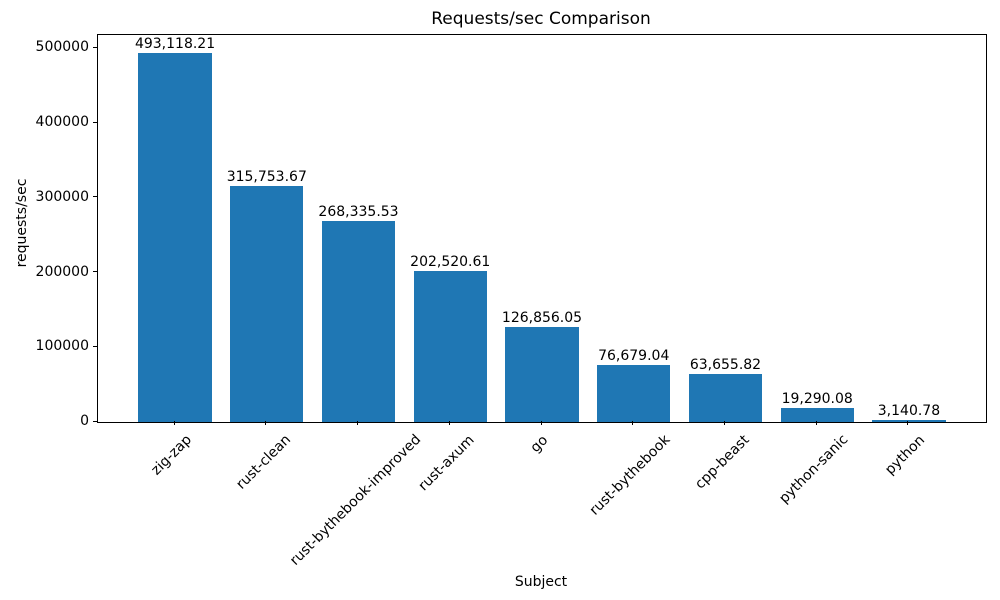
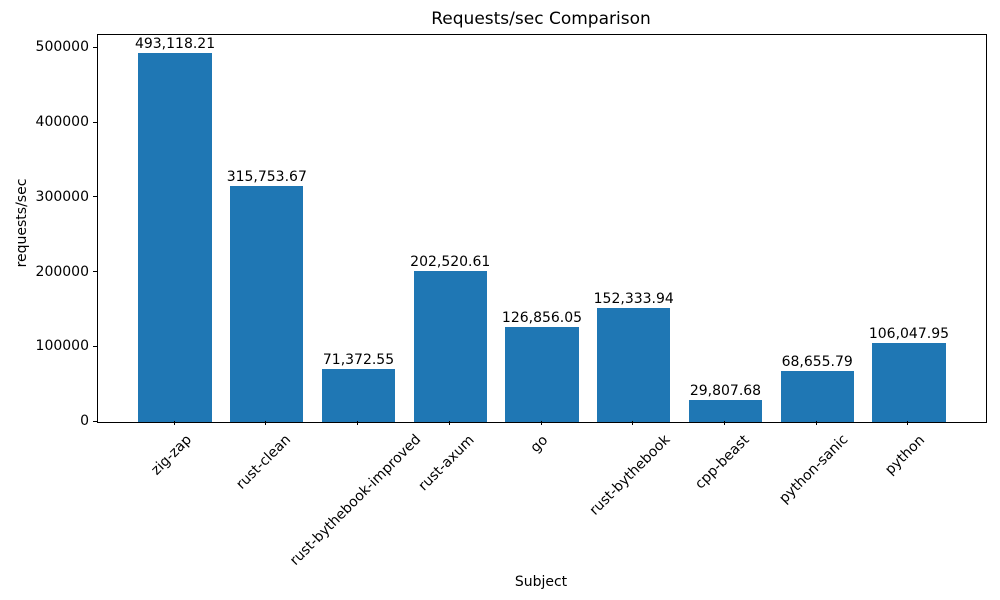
rust-bythebook-improved: 268,335.53 -> 71,372.55
rust-bythebook: 76,679.04 -> 152,333.94
cpp-beast: 63,655.82 -> 29,807.68
python-sanic: 19,290.08 -> 68,655.79
python: 3,140.78 -> 106,047.95
